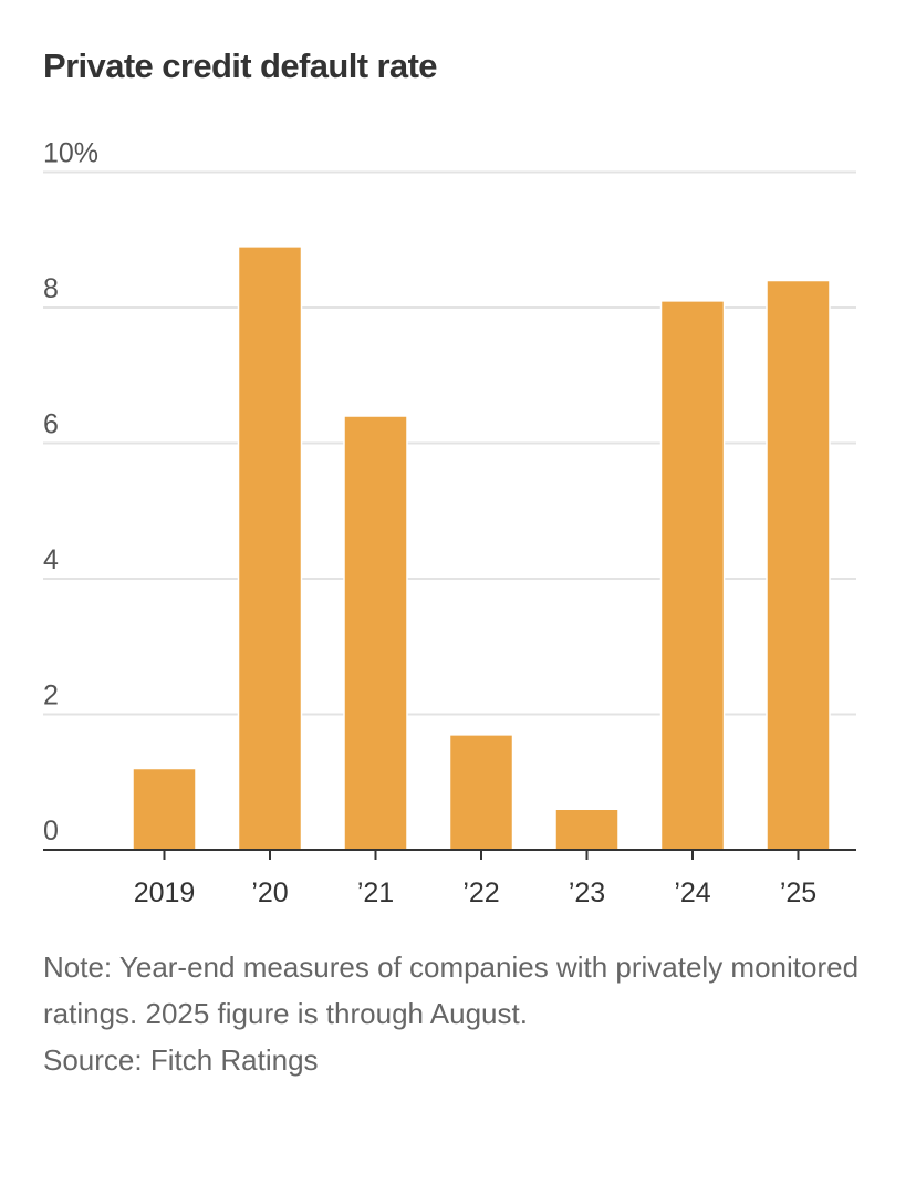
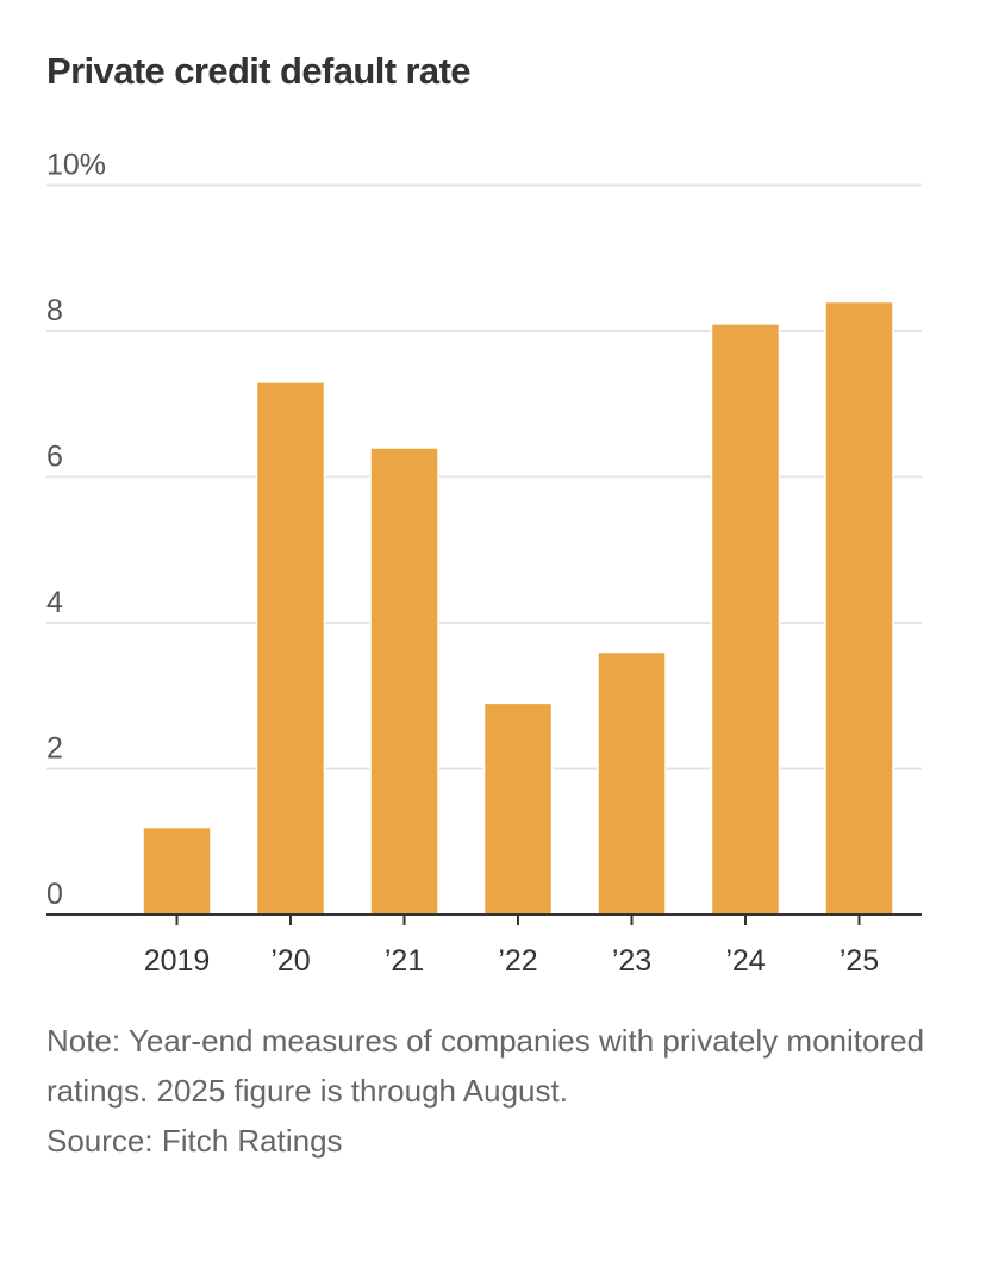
’20: 8.9% -> 7.3%
’22: 1.7% -> 2.9%
’23: 0.6% -> 3.6%
